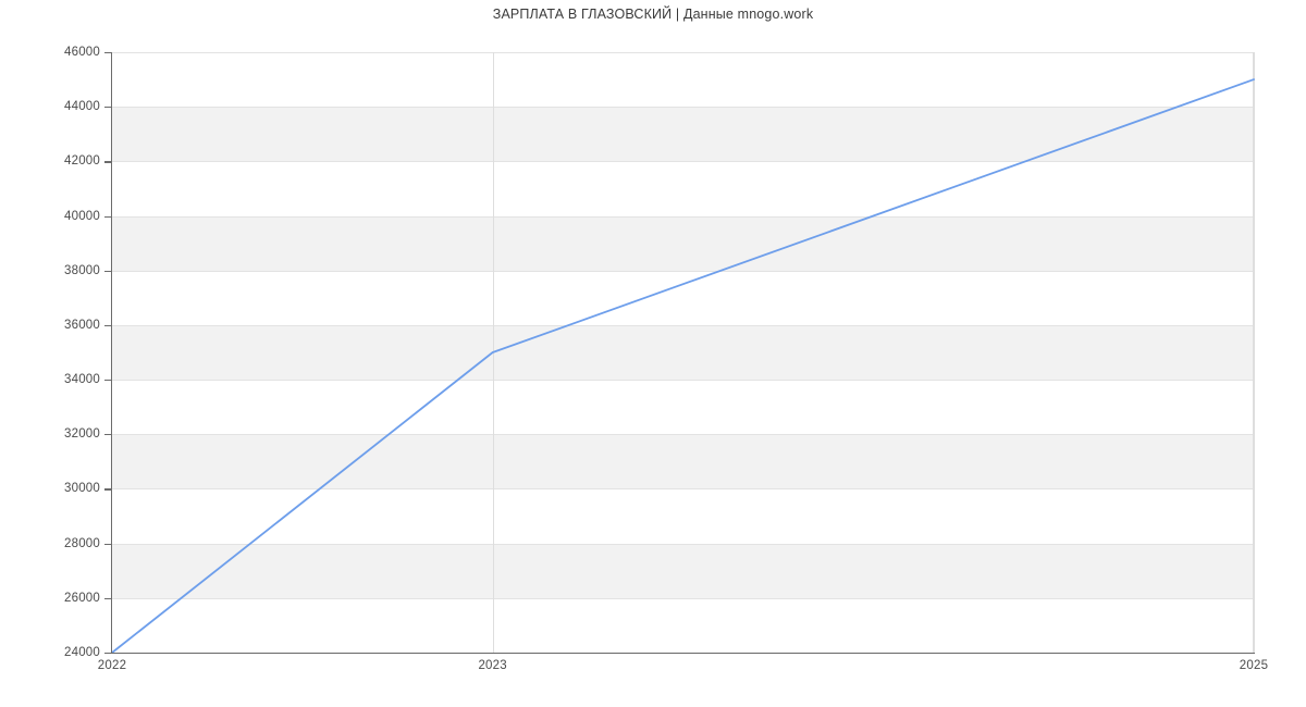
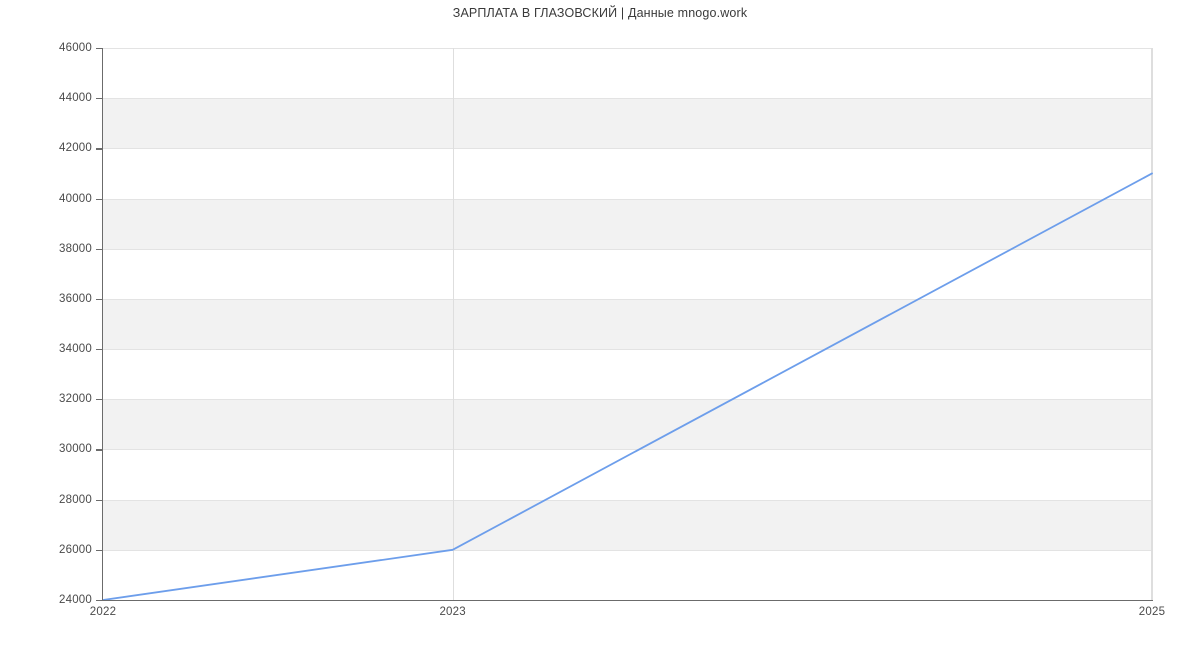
2023: 35000 -> 26000
2025: 45000 -> 41000
